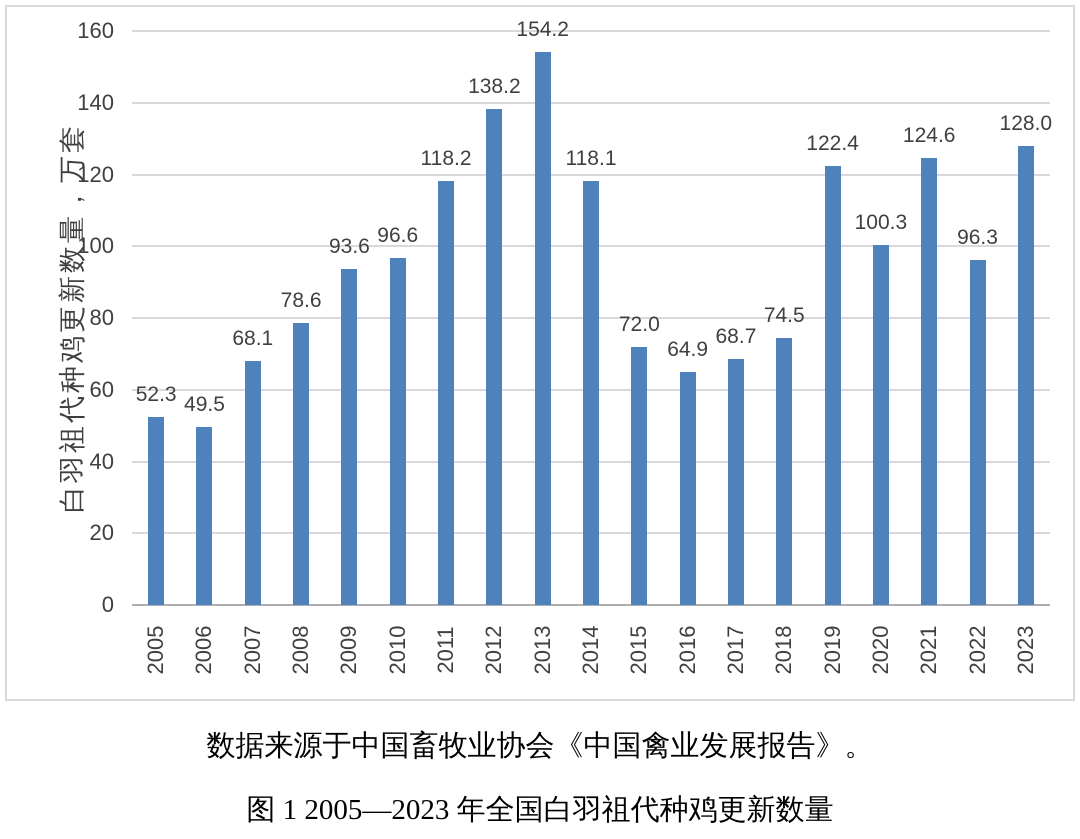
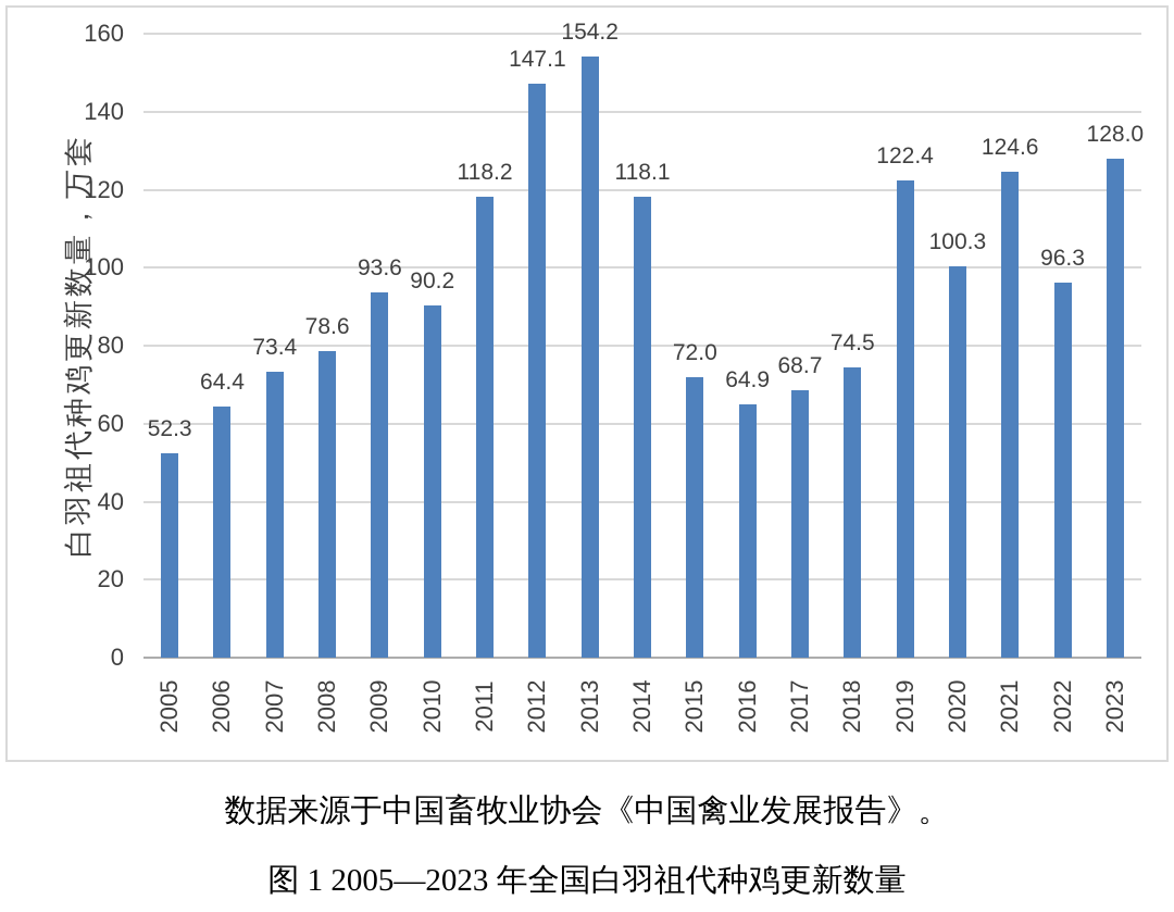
2006: 49.5 -> 64.4
2007: 68.1 -> 73.4
2010: 96.6 -> 90.2
2012: 138.2 -> 147.1
